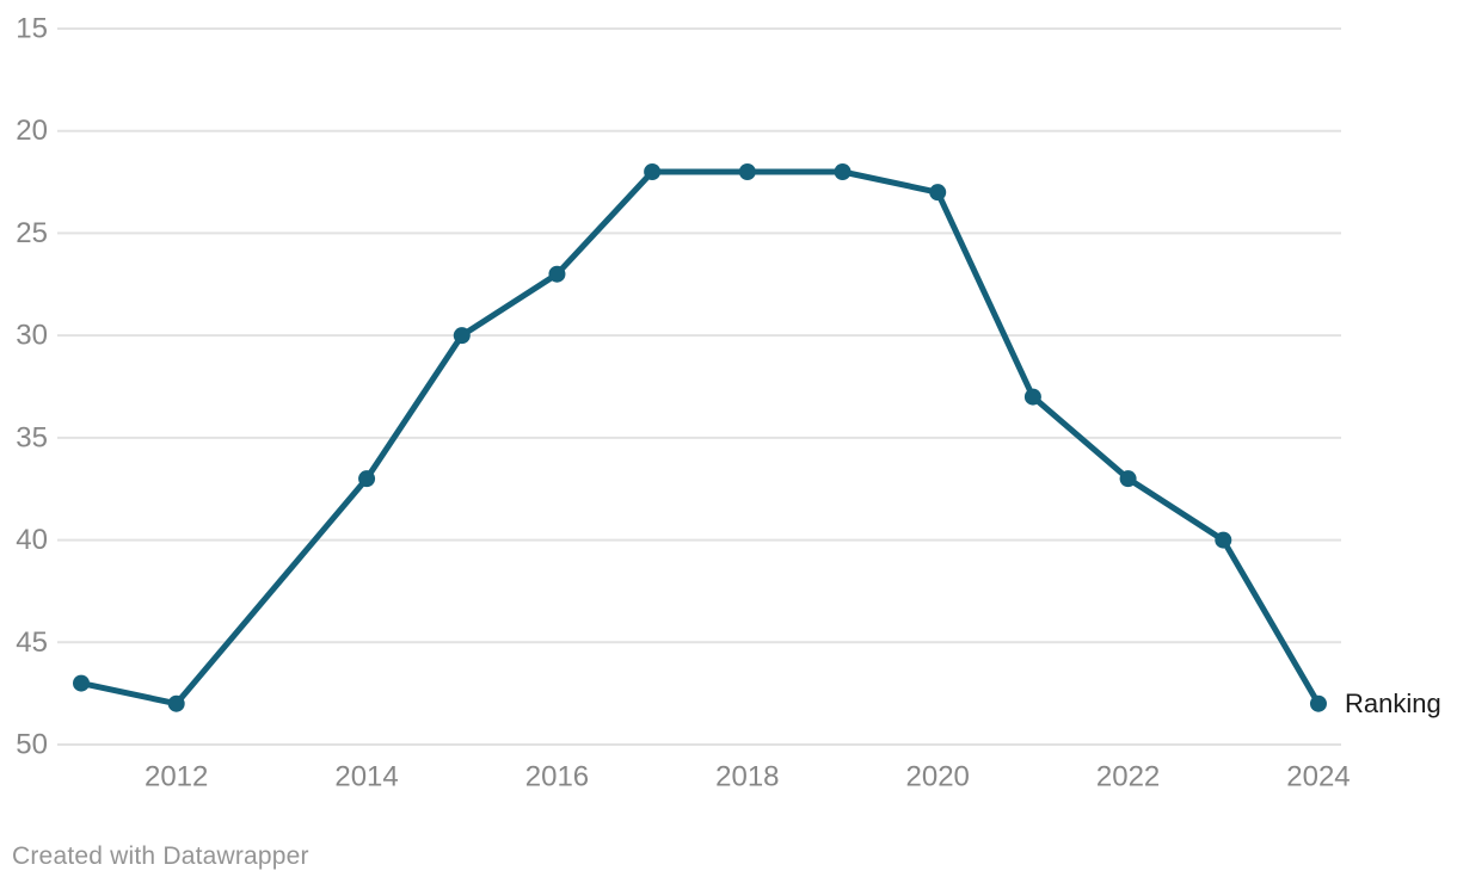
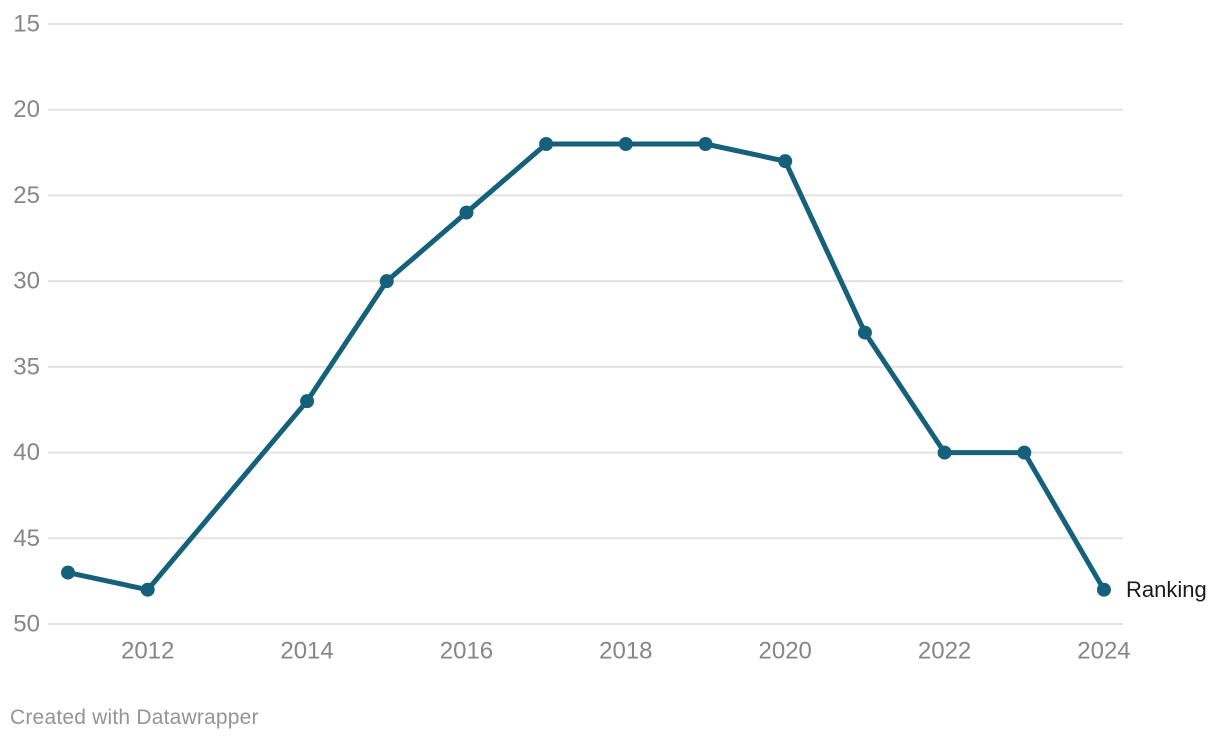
2016: 27 -> 26
2022: 37 -> 40
